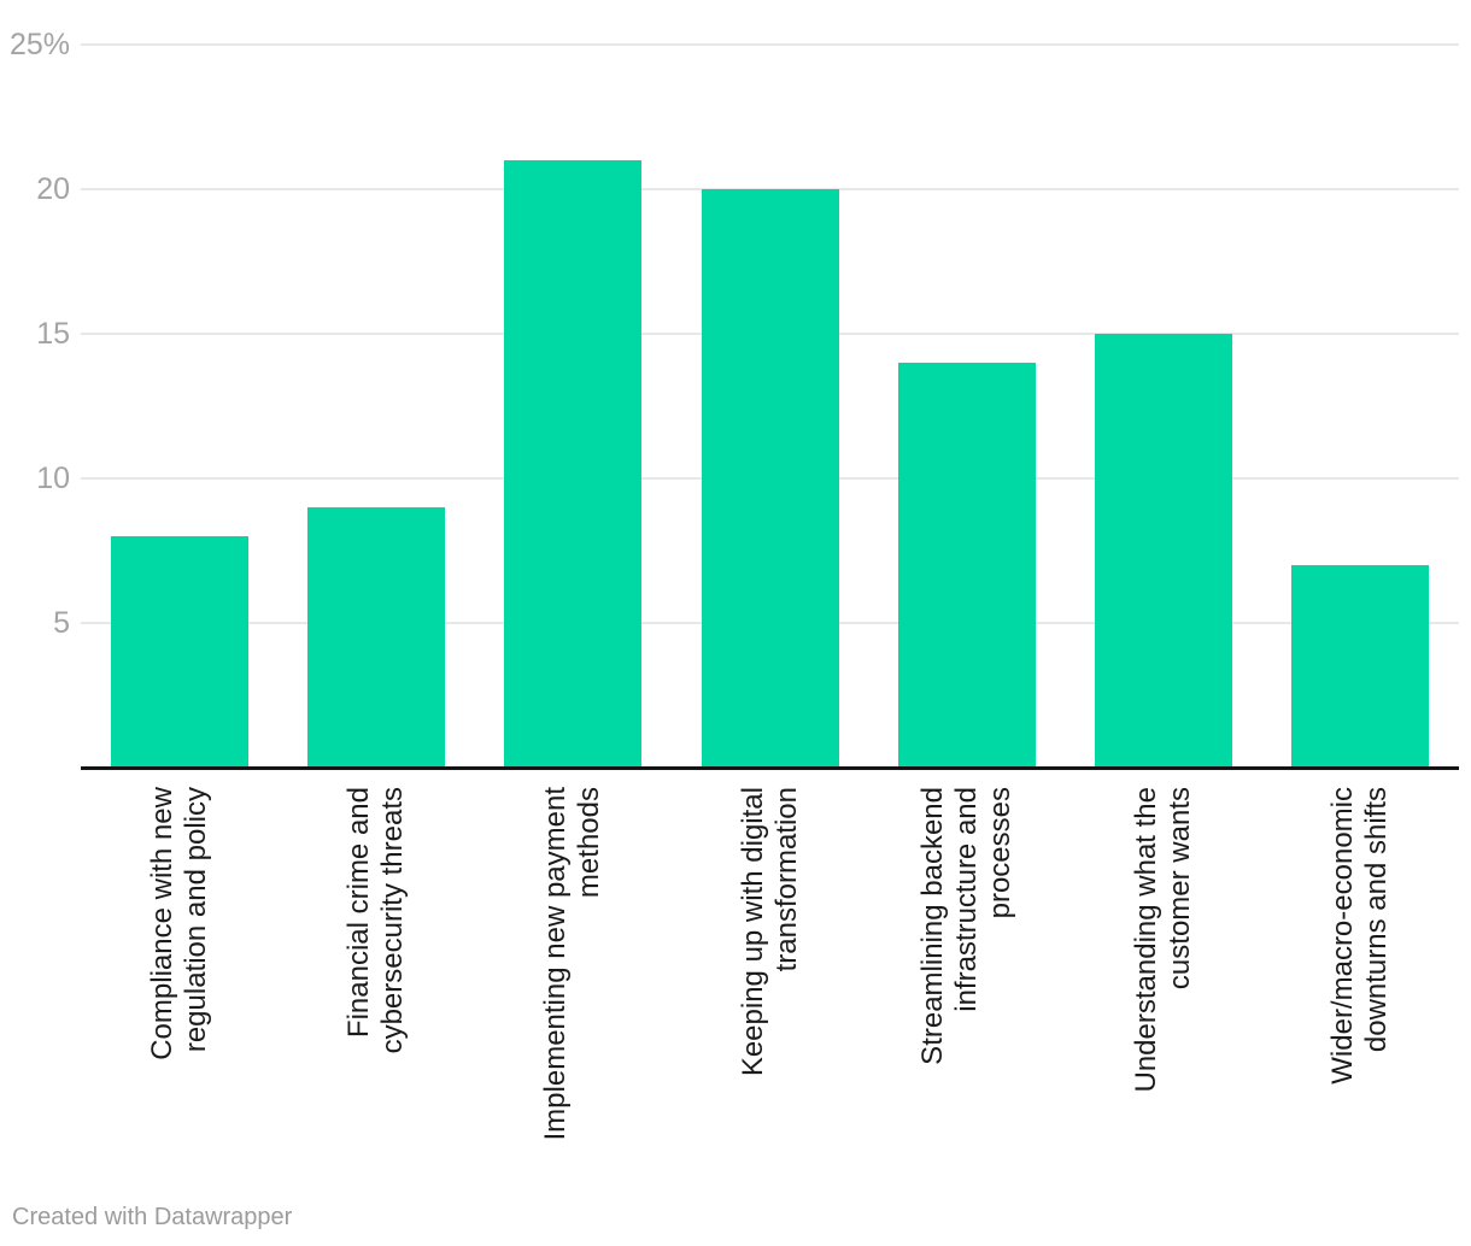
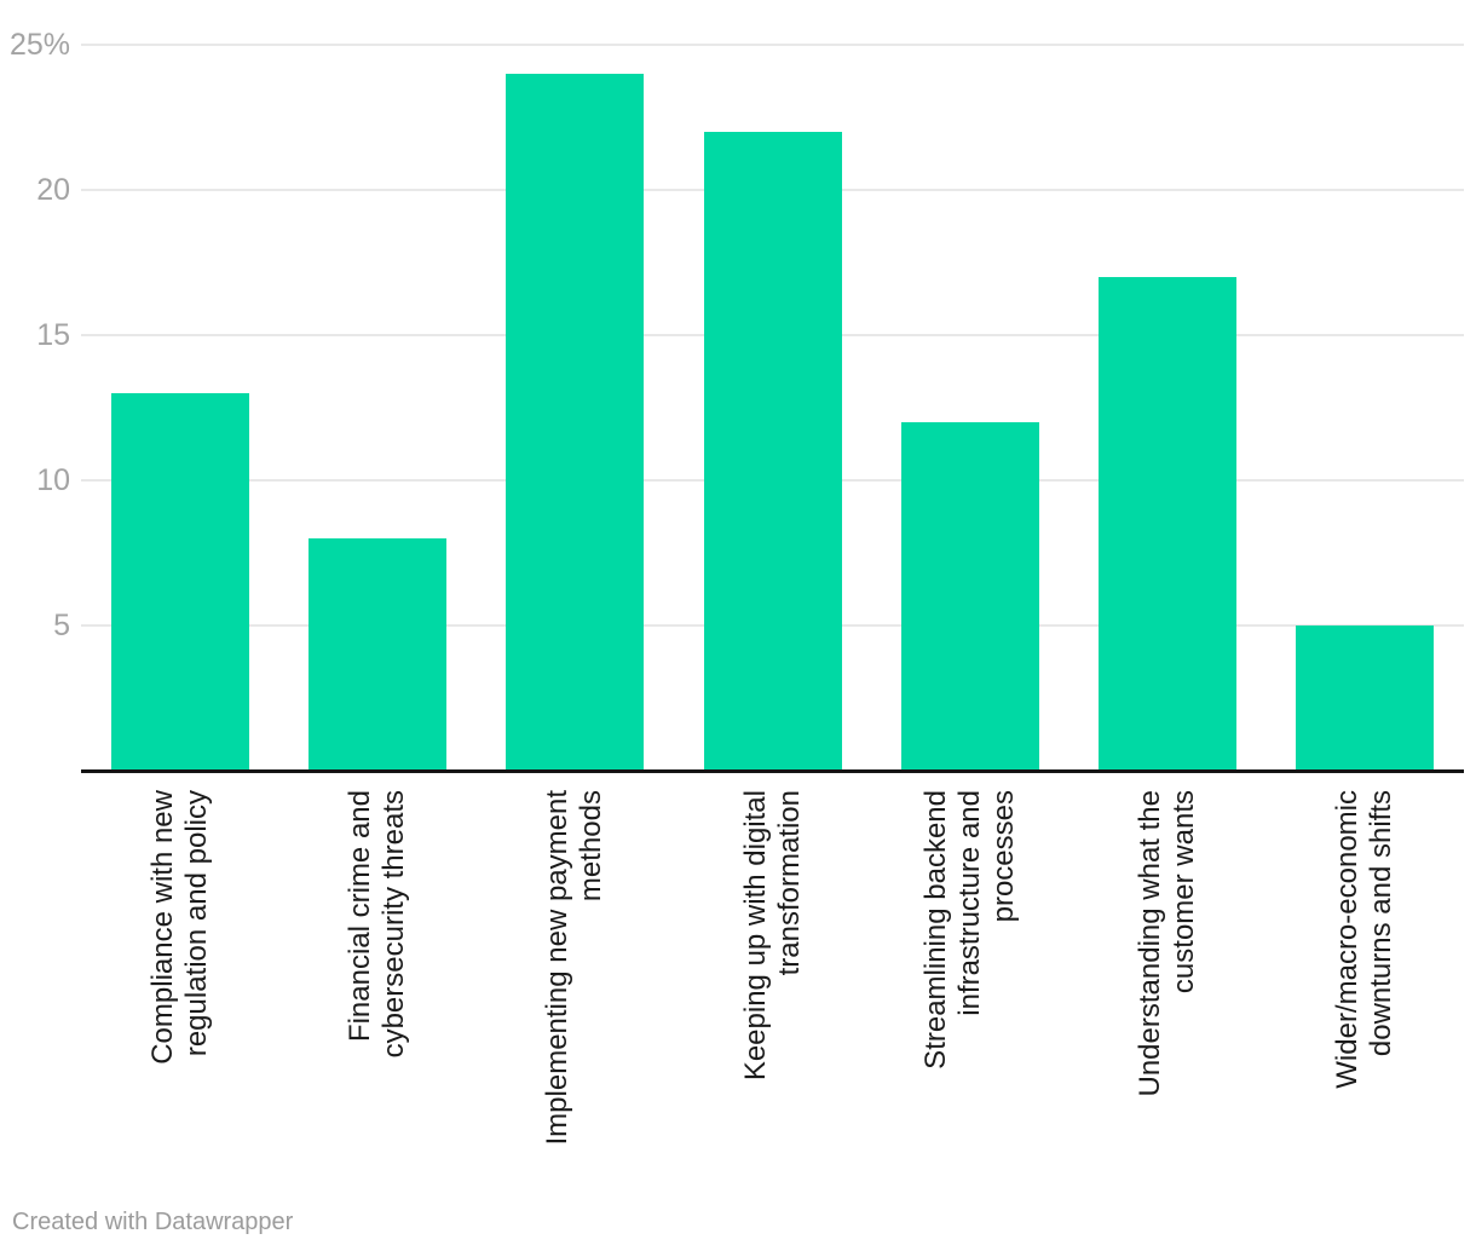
Compliance with new regulation and policy: 8% -> 13%
Financial crime and cybersecurity threats: 9% -> 8%
Implementing new payment methods: 21% -> 24%
Keeping up with digital transformation: 20% -> 22%
Streamlining backend infrastructure and processes: 14% -> 12%
Understanding what the customer wants: 15% -> 17%
Wider/macro-economic downturns and shifts: 7% -> 5%
